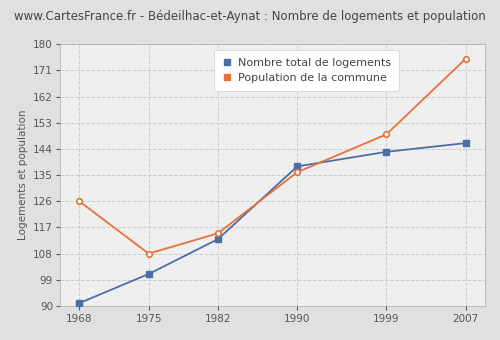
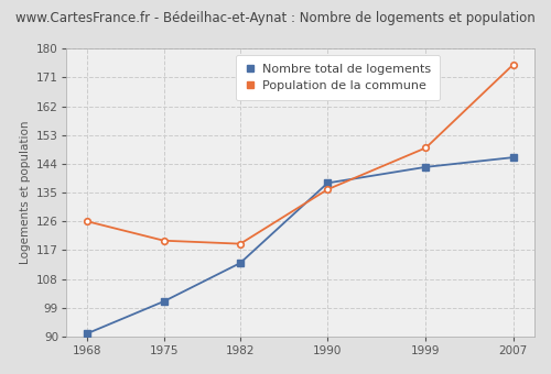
Population de la commune/1975: 108 -> 120
Population de la commune/1982: 115 -> 119
